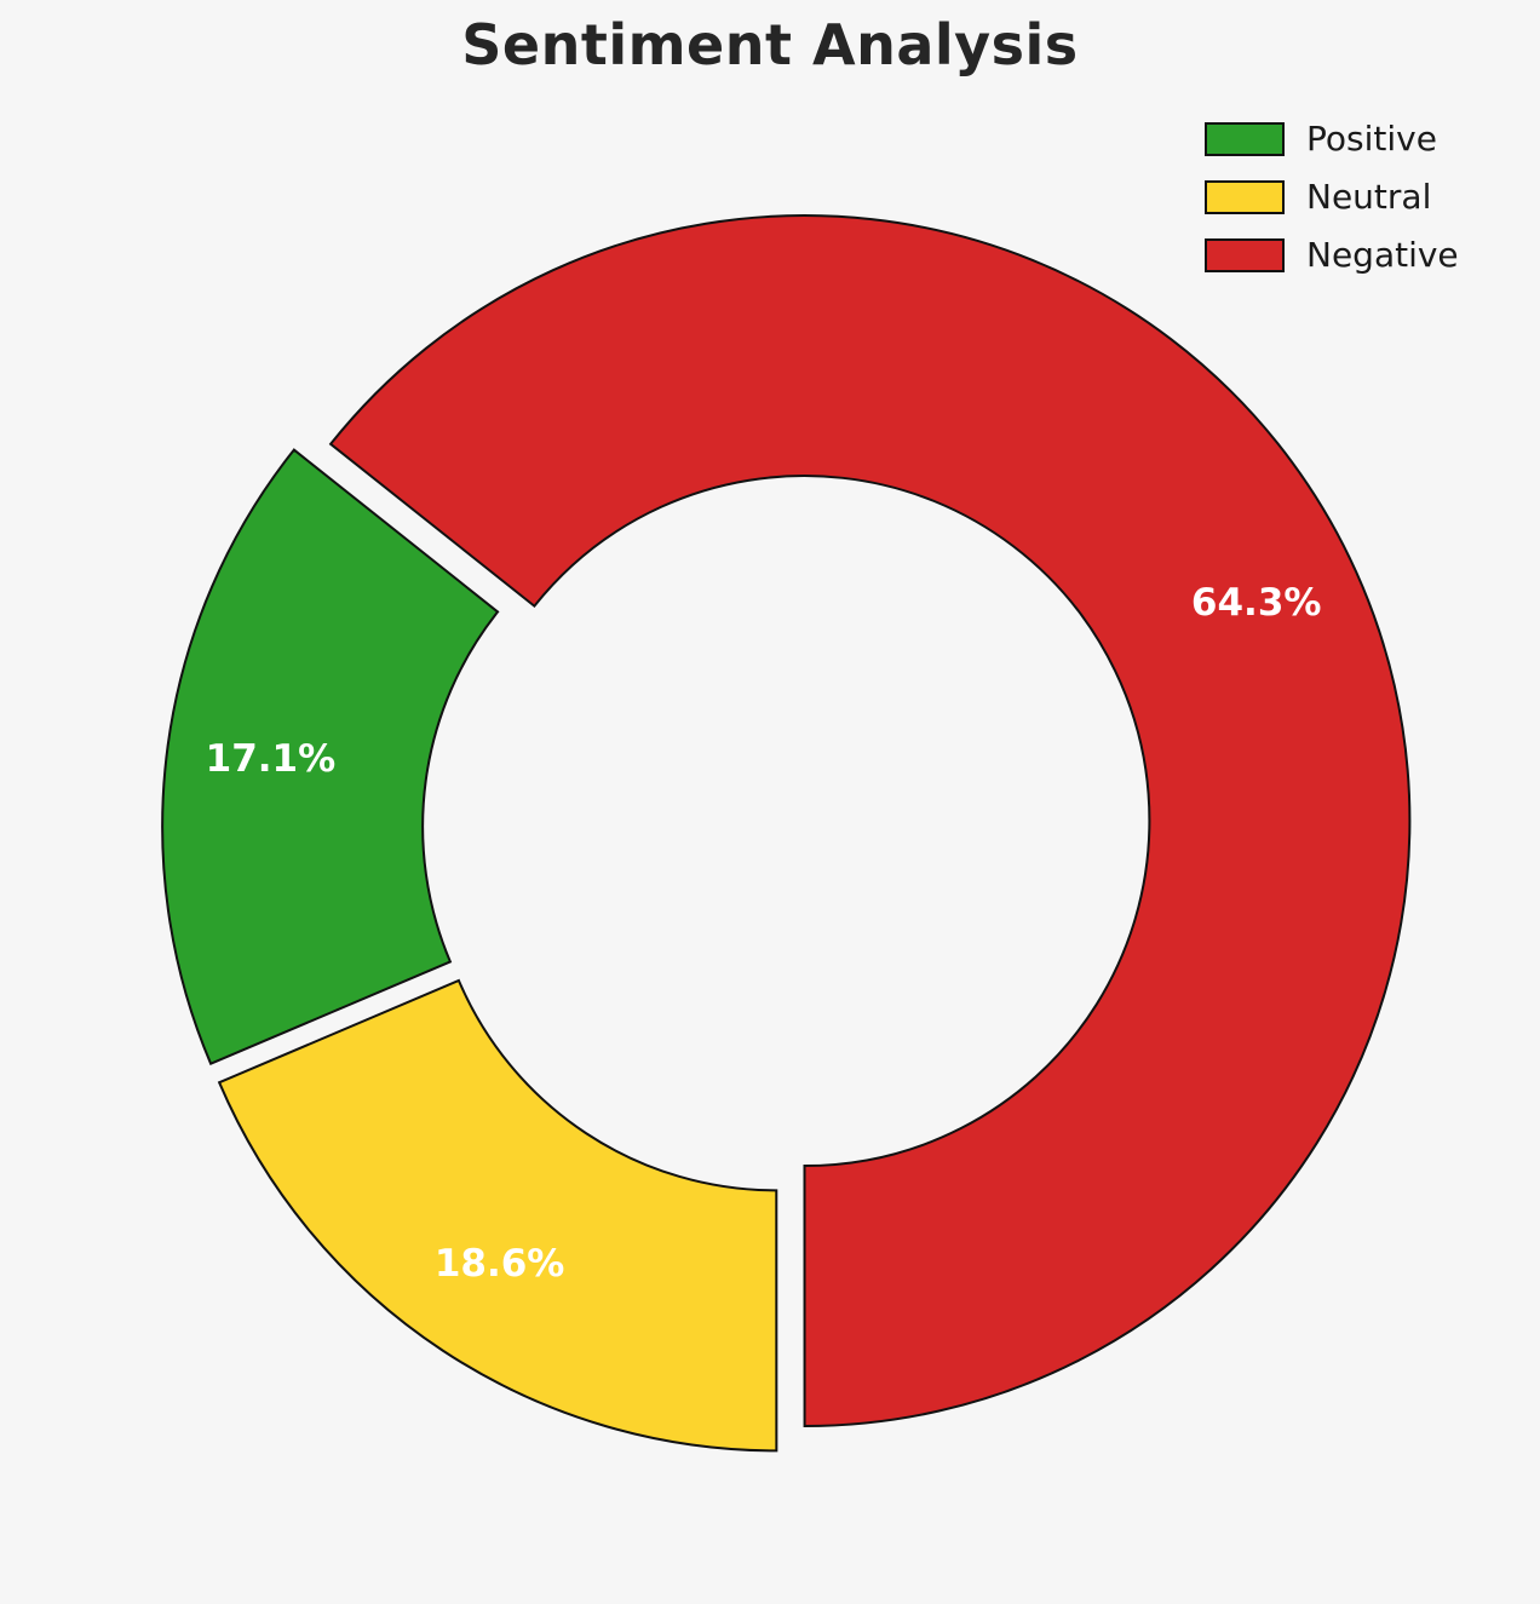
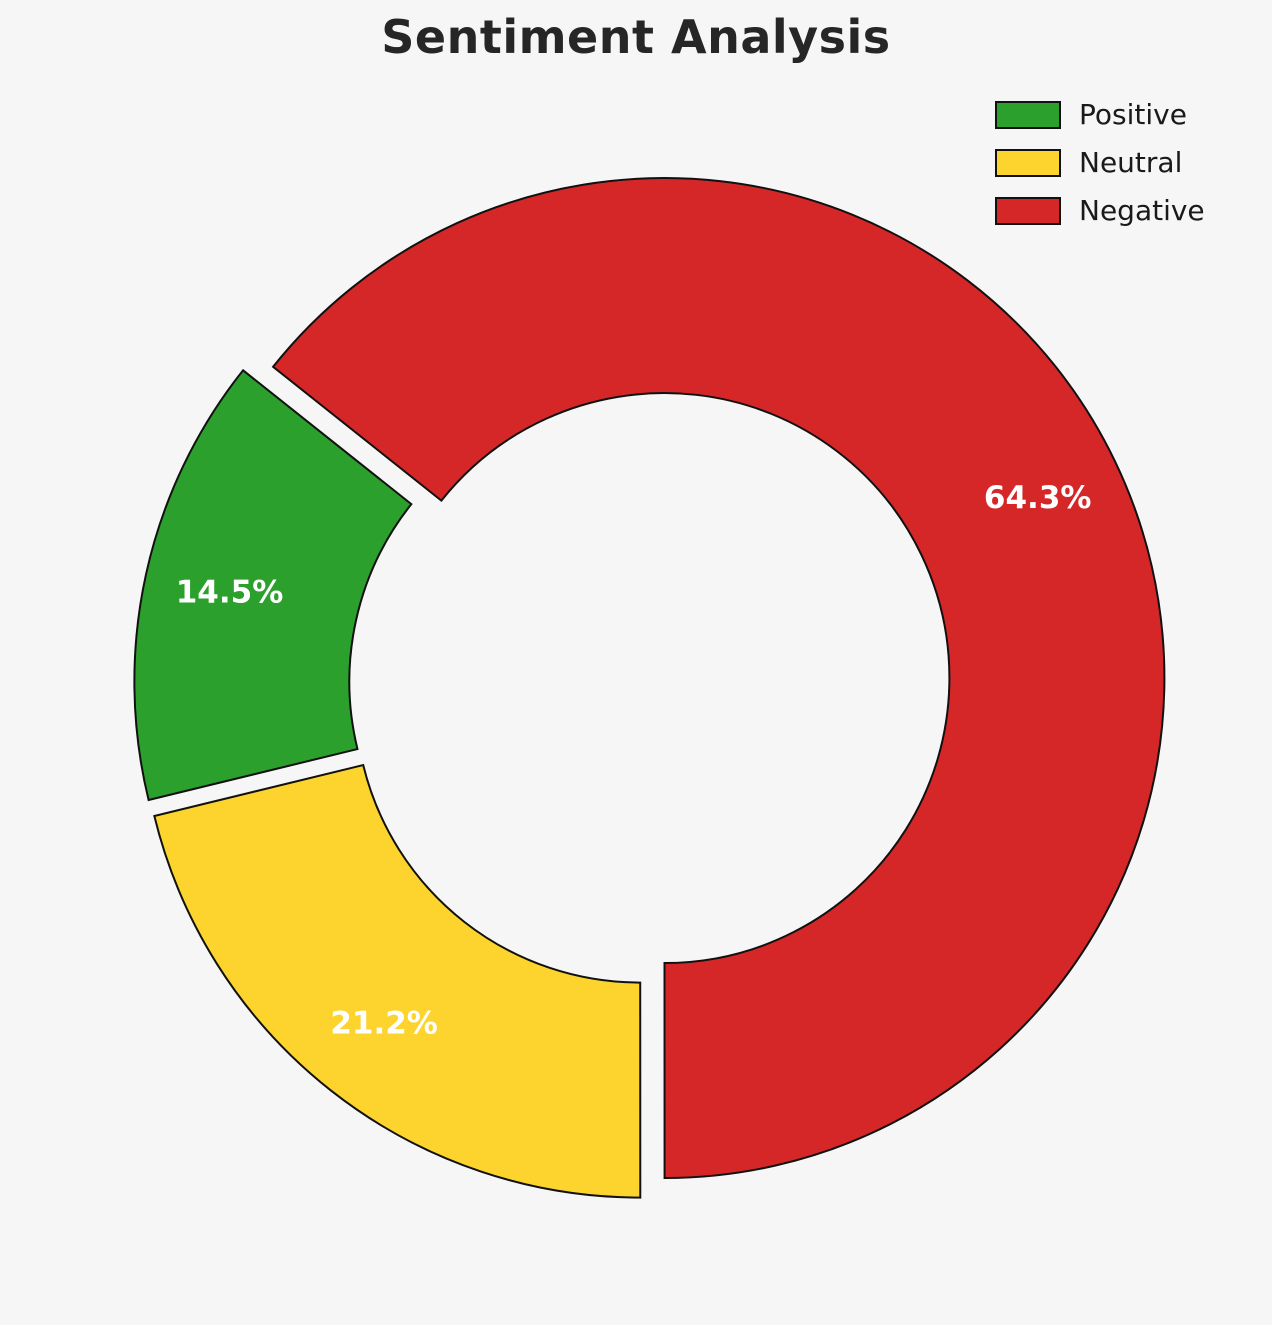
Positive: 17.1% -> 14.5%
Neutral: 18.6% -> 21.2%
